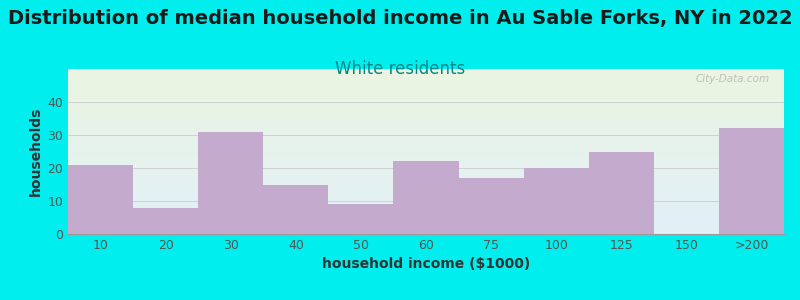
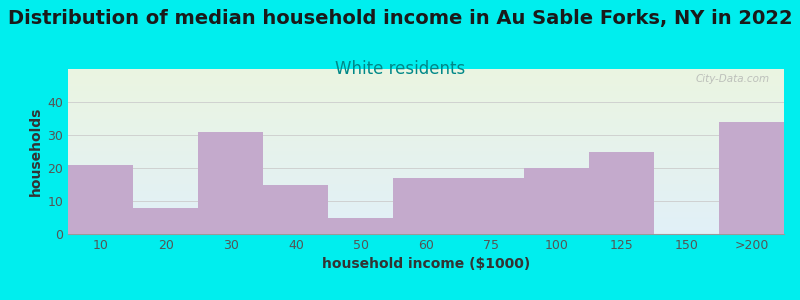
50: 9 -> 5
60: 22 -> 17
>200: 32 -> 34
